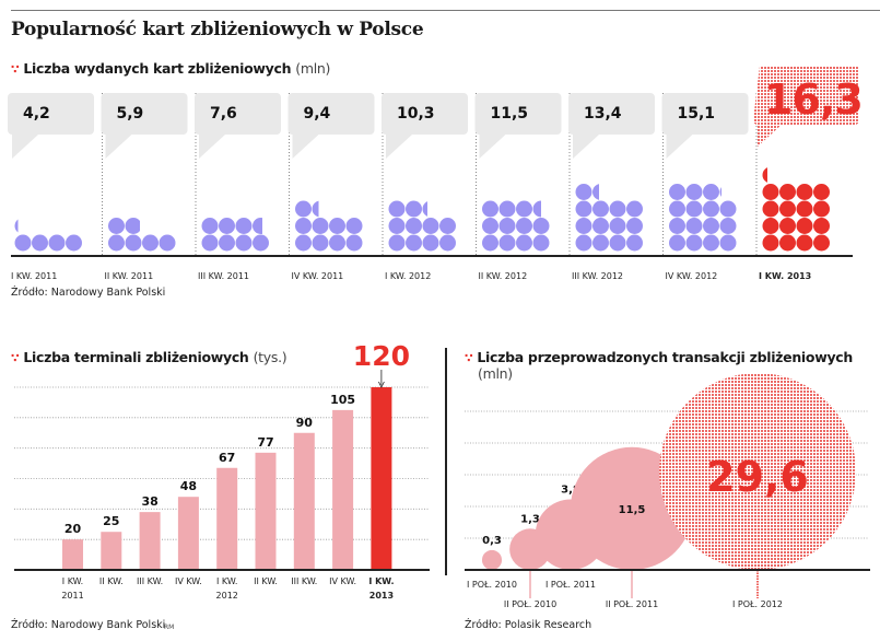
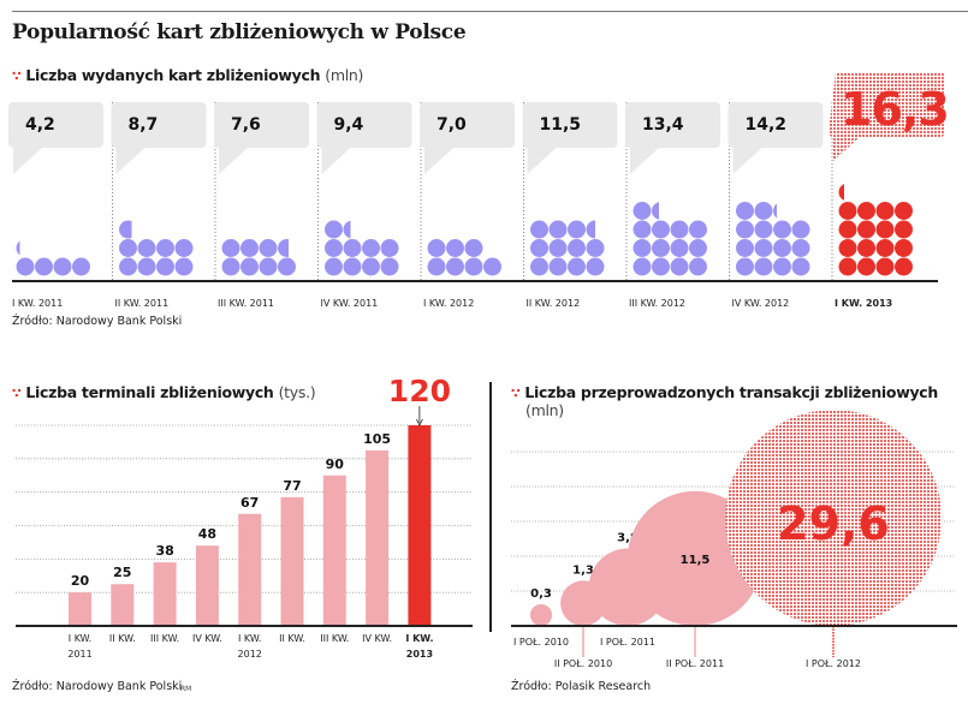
Liczba wydanych kart zbliżeniowych (mln)/II KW. 2011: 5,9 -> 8,7
Liczba wydanych kart zbliżeniowych (mln)/I KW. 2012: 10,3 -> 7,0
Liczba wydanych kart zbliżeniowych (mln)/IV KW. 2012: 15,1 -> 14,2
